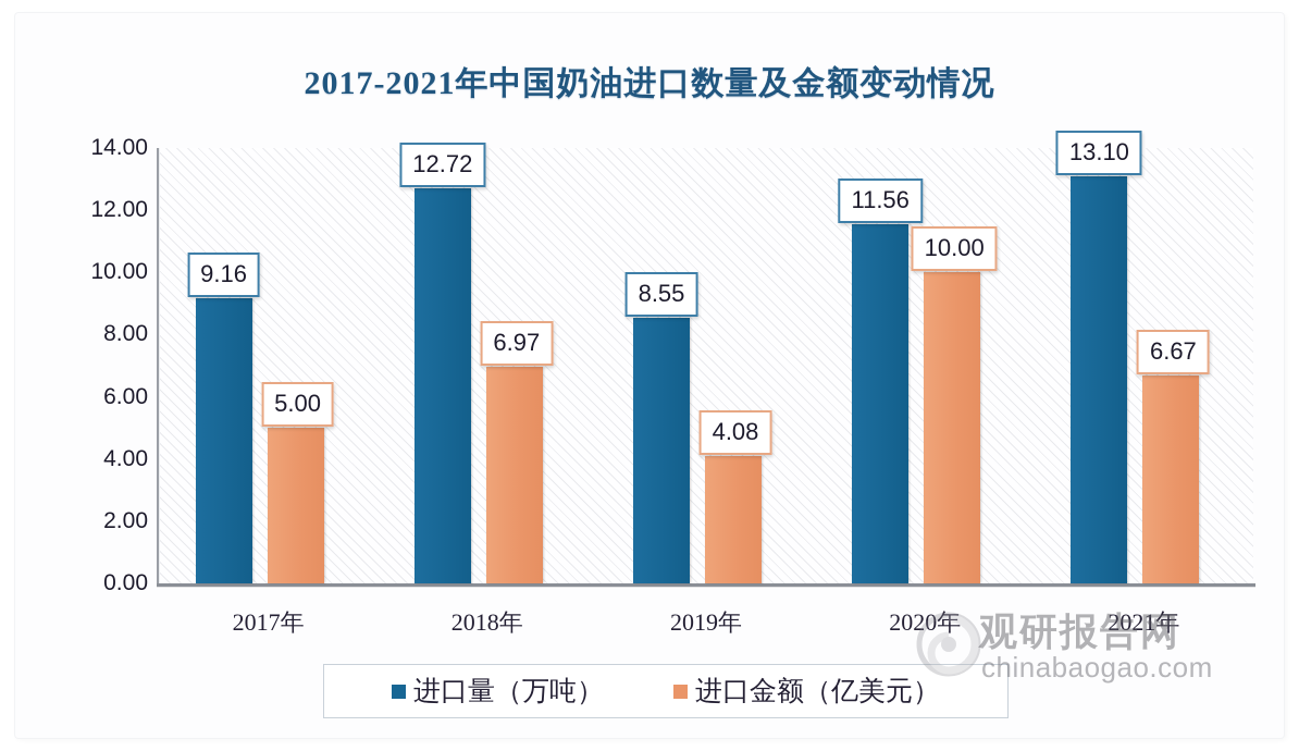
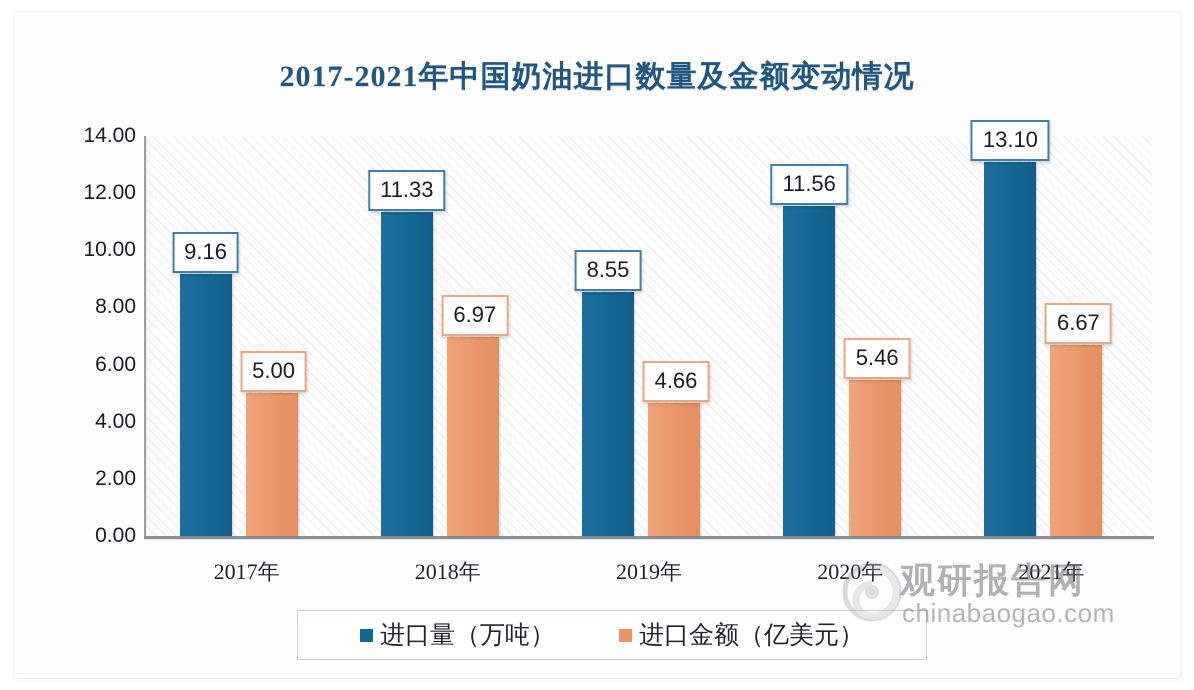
进口量（万吨）/2018年: 12.72 -> 11.33
进口金额（亿美元）/2019年: 4.08 -> 4.66
进口金额（亿美元）/2020年: 10.00 -> 5.46
